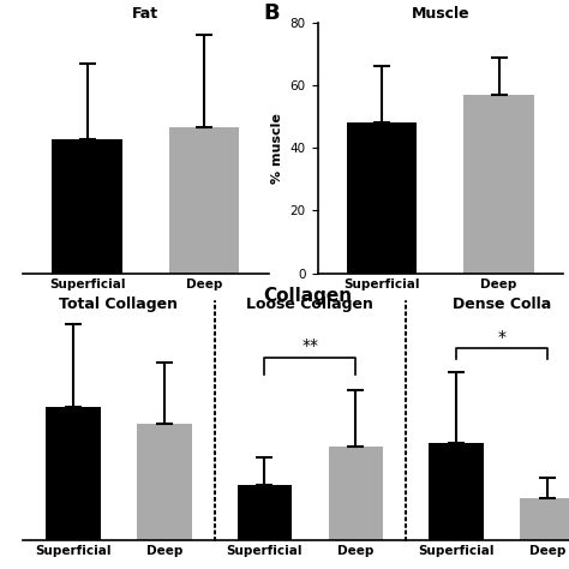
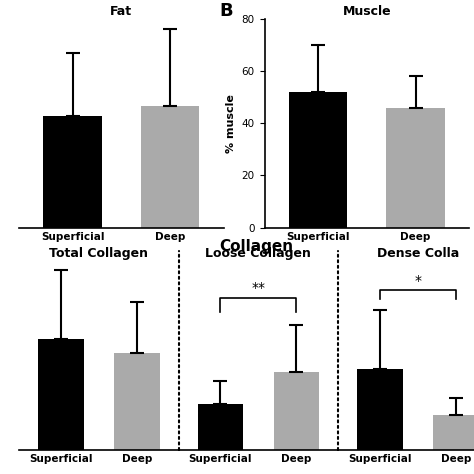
Muscle/Superficial: 48 -> 52
Muscle/Deep: 57 -> 46
